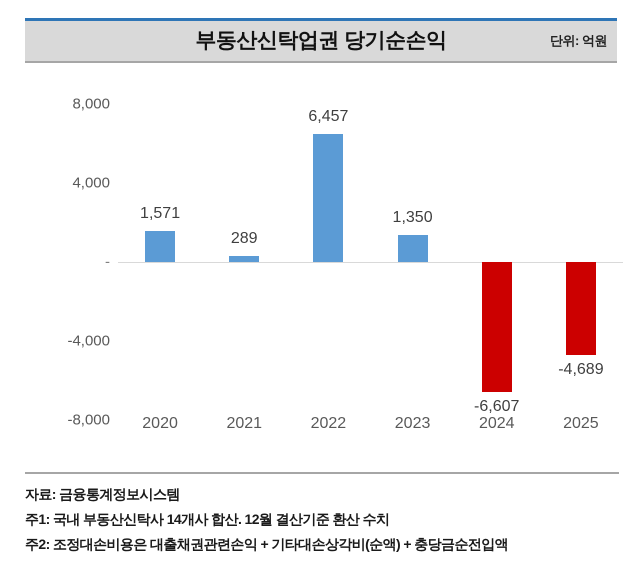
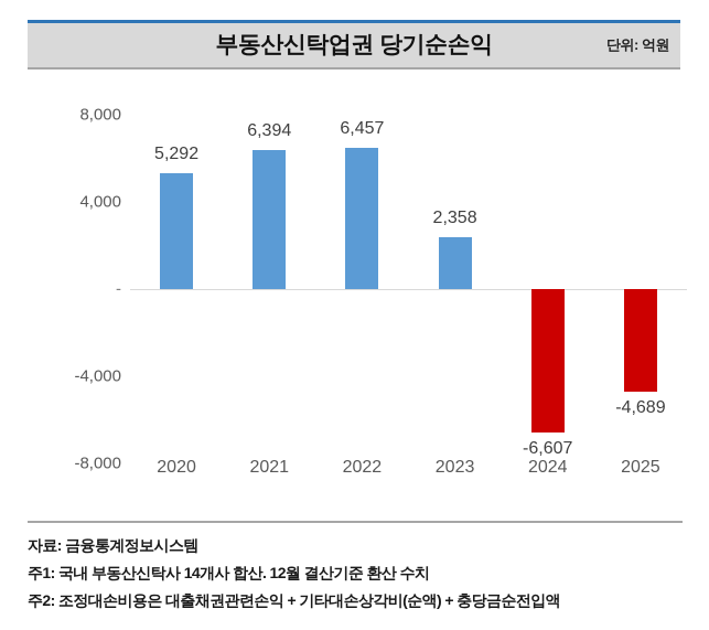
2020: 1,571 -> 5,292
2021: 289 -> 6,394
2023: 1,350 -> 2,358
